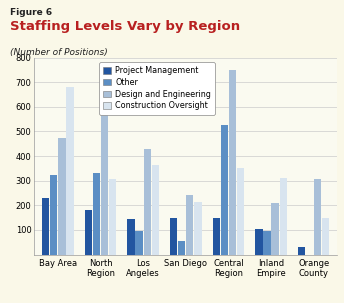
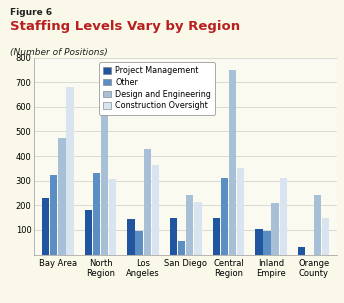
Other/Central Region: 525 -> 310
Design and Engineering/Orange County: 305 -> 240
